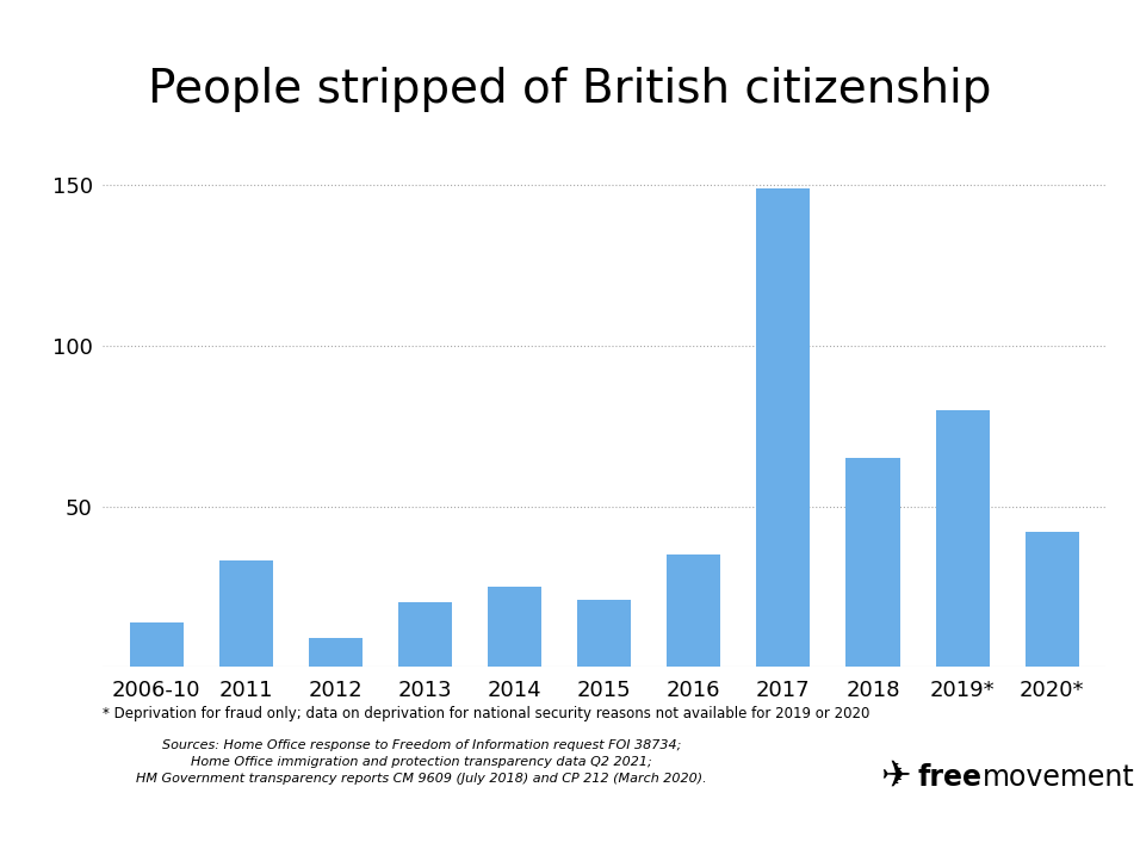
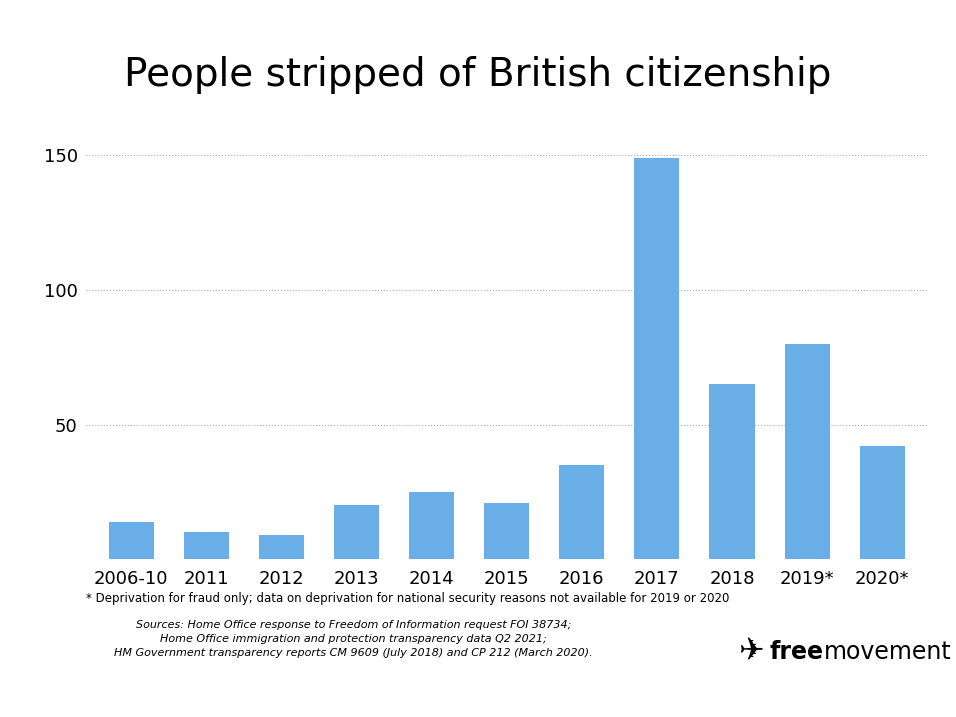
2011: 33 -> 10
